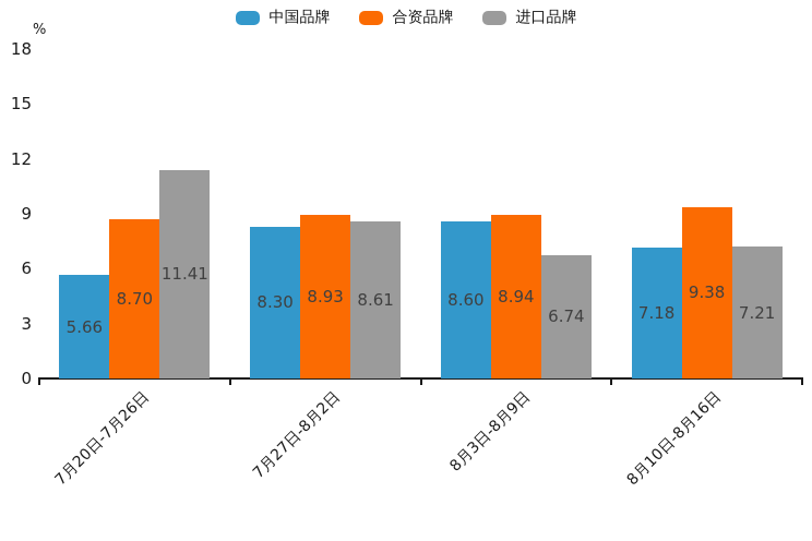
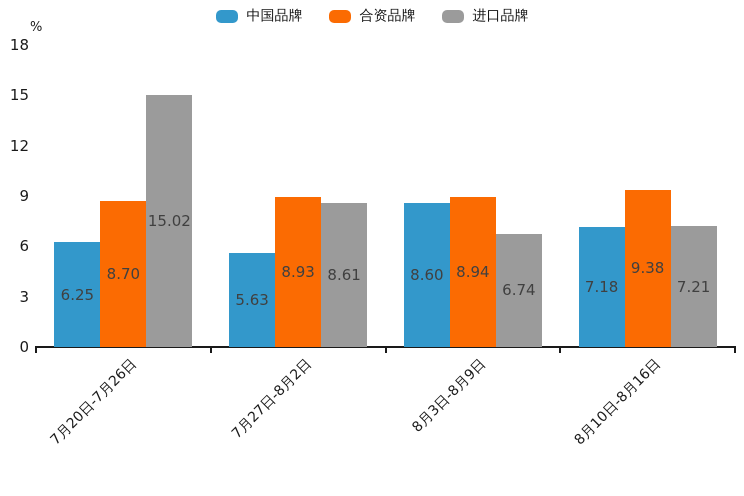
中国品牌/7月20日-7月26日: 5.66 -> 6.25
进口品牌/7月20日-7月26日: 11.41 -> 15.02
中国品牌/7月27日-8月2日: 8.30 -> 5.63
